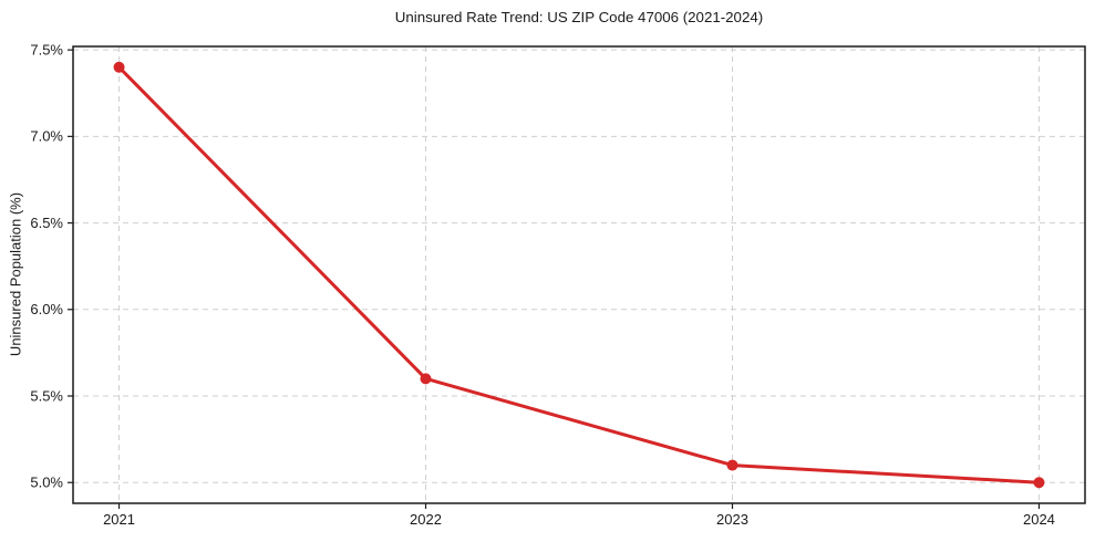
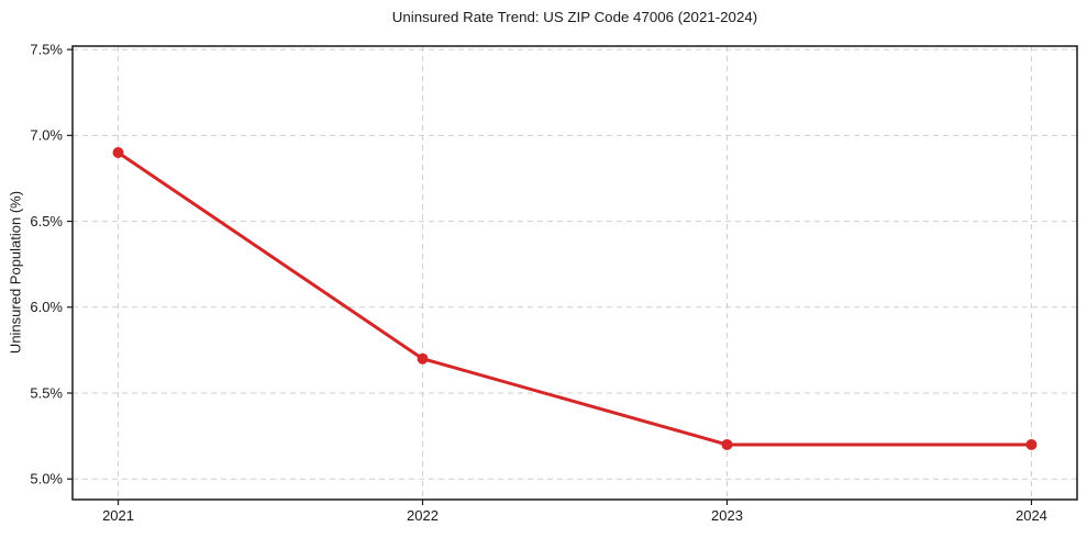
2021: 7.4% -> 6.9%
2022: 5.6% -> 5.7%
2023: 5.1% -> 5.2%
2024: 5.0% -> 5.2%
